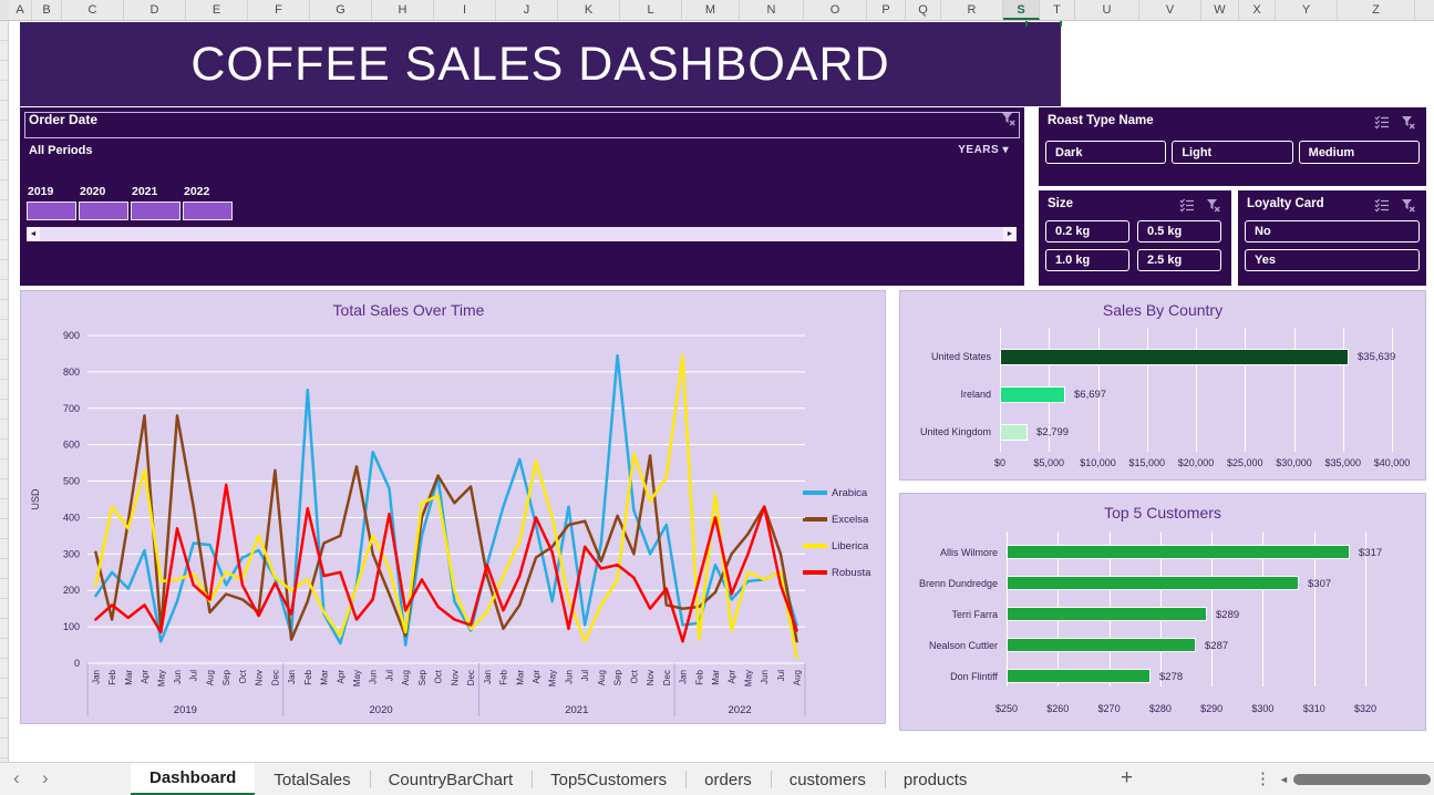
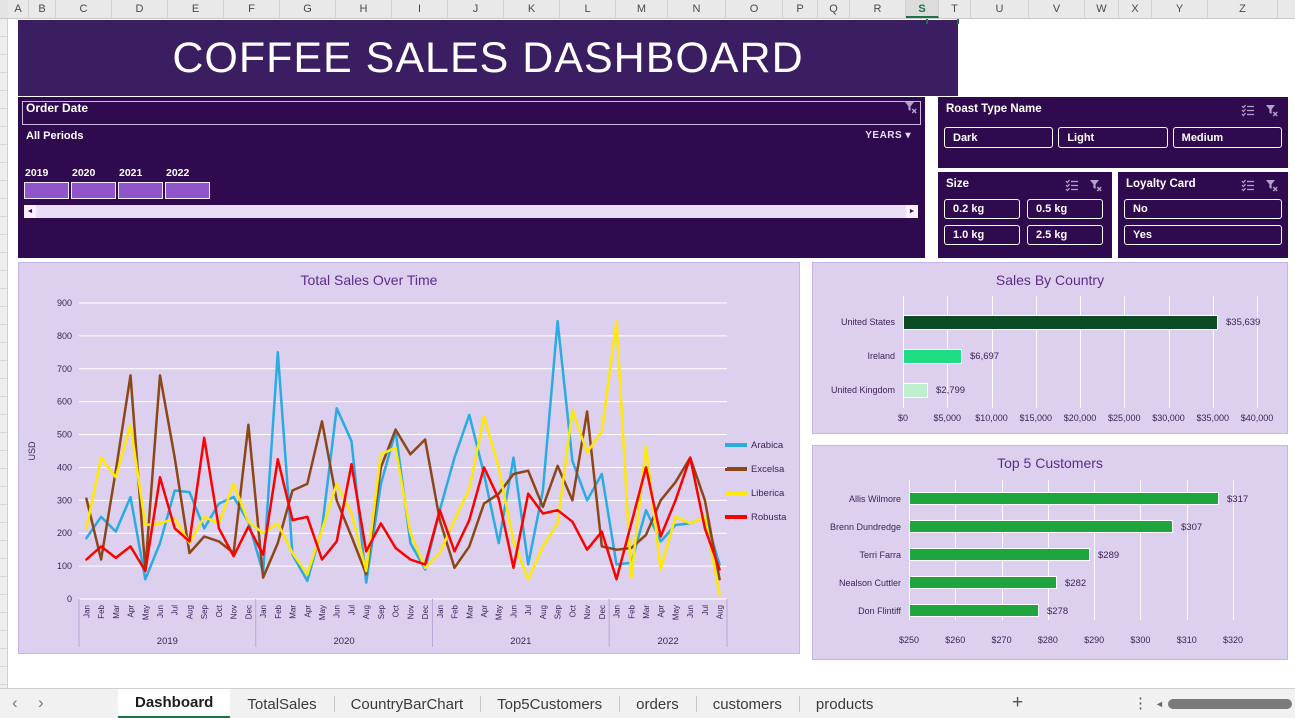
Top 5 Customers/Nealson Cuttler: $287 -> $282
